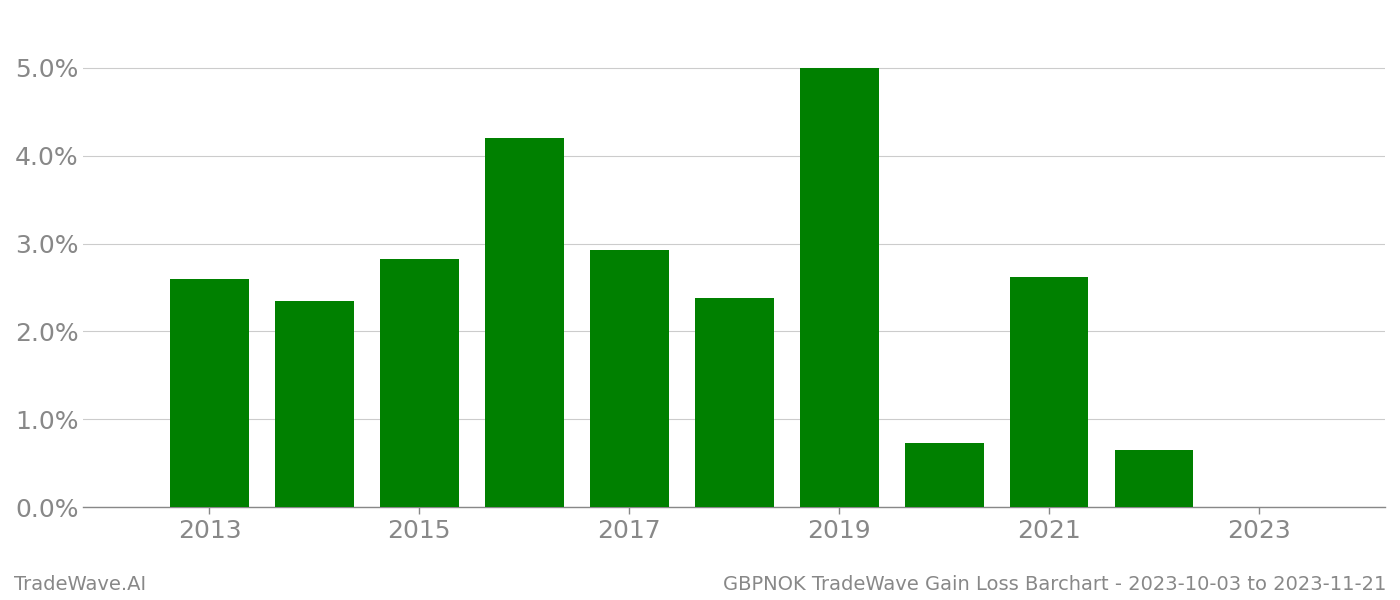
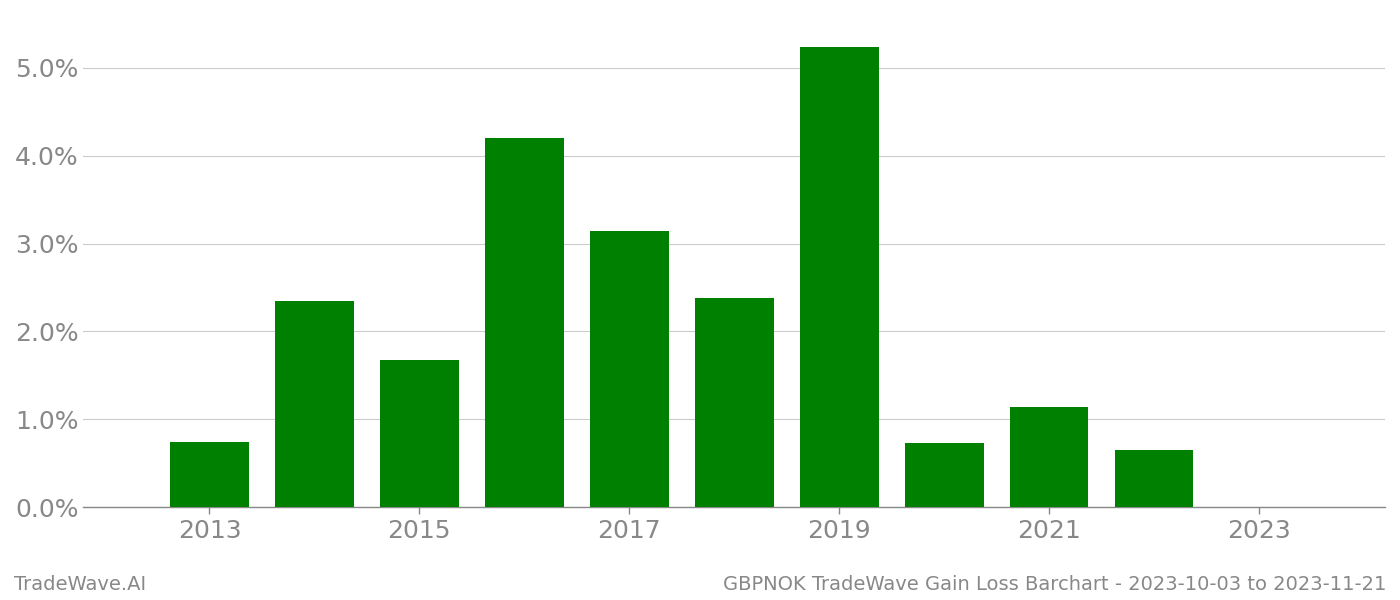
2013: 2.60% -> 0.74%
2015: 2.82% -> 1.68%
2017: 2.93% -> 3.14%
2019: 5.00% -> 5.24%
2021: 2.62% -> 1.14%
